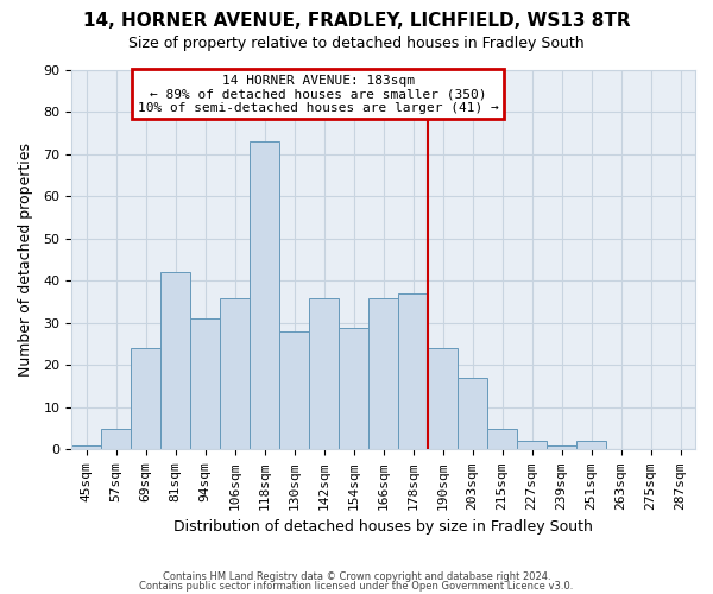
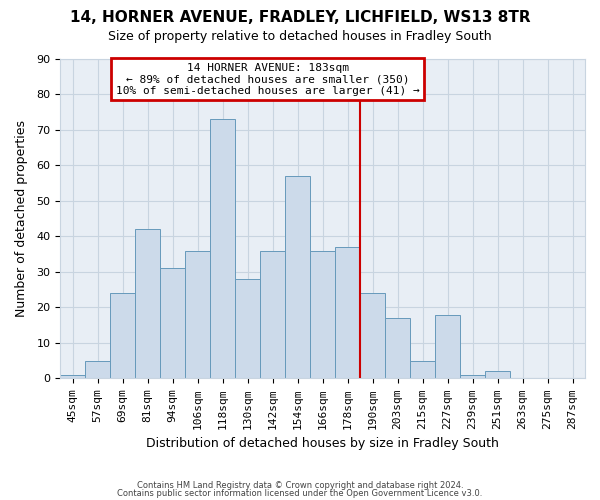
154sqm: 29 -> 57
227sqm: 2 -> 18
